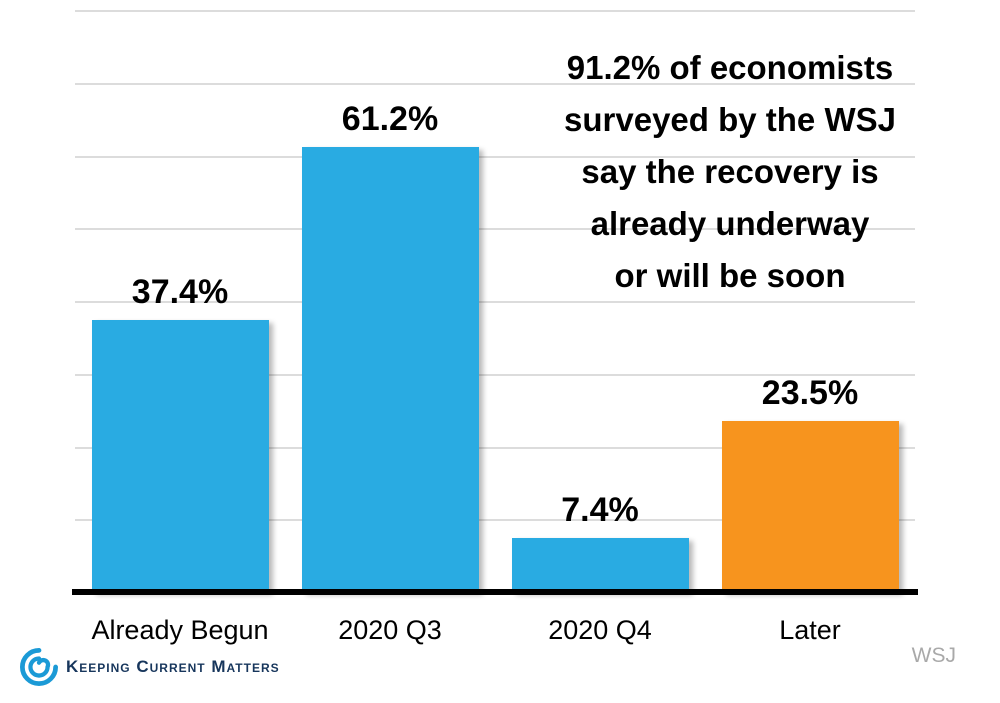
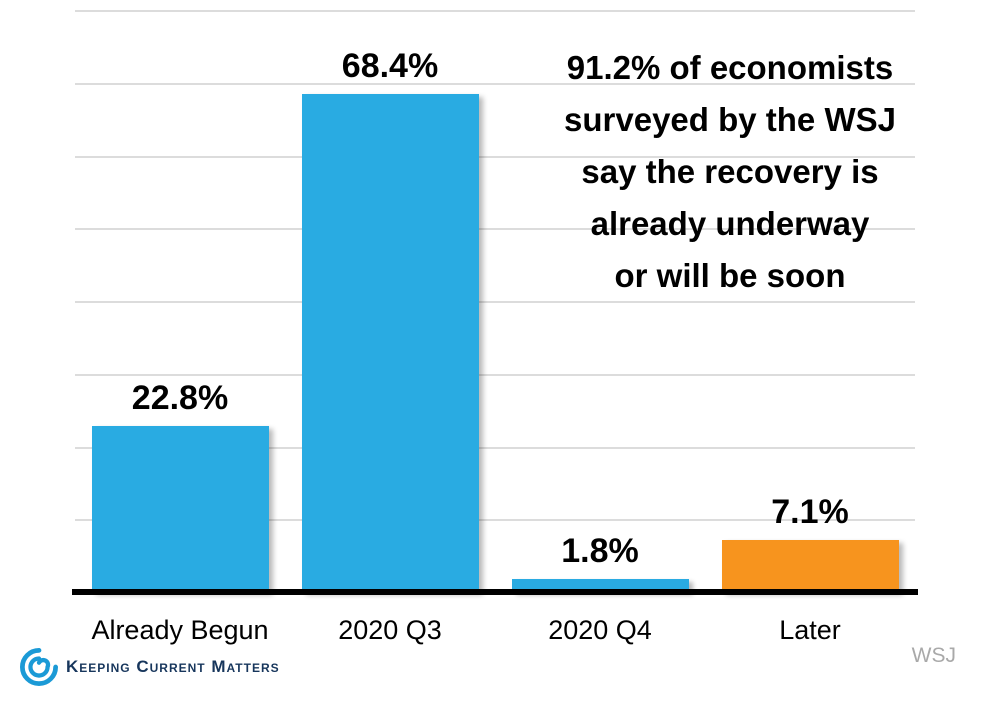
Already Begun: 37.4% -> 22.8%
2020 Q3: 61.2% -> 68.4%
2020 Q4: 7.4% -> 1.8%
Later: 23.5% -> 7.1%
